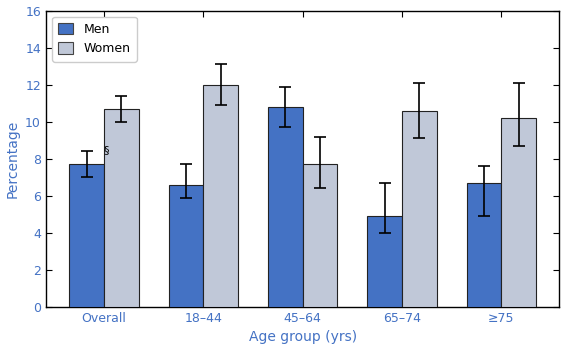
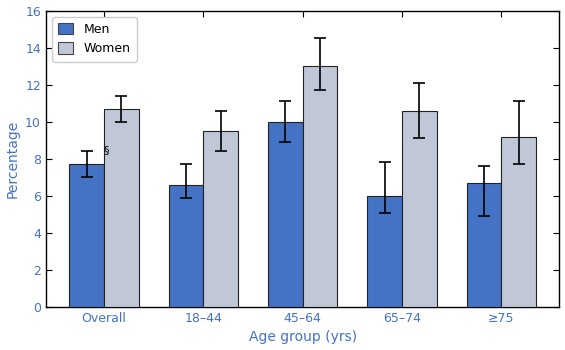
Women/18–44: 12.0 -> 9.5
Men/45–64: 10.8 -> 10.0
Women/45–64: 7.7 -> 13.0
Men/65–74: 4.9 -> 6.0
Women/≥75: 10.2 -> 9.2
